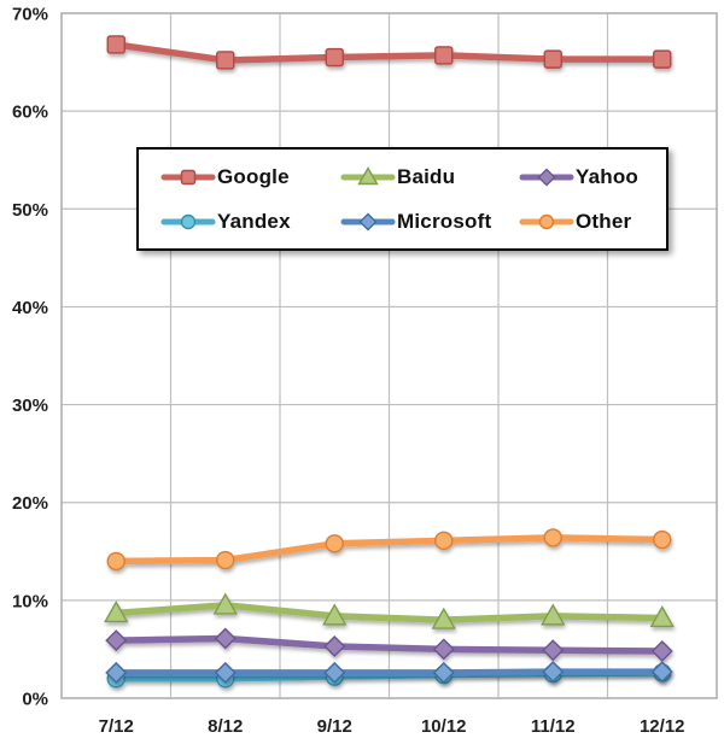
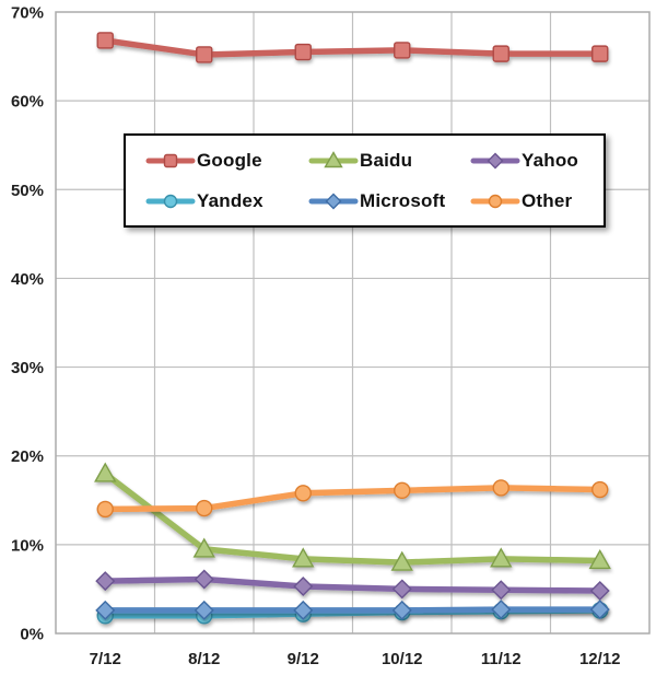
Baidu/7/12: 9% -> 18%
